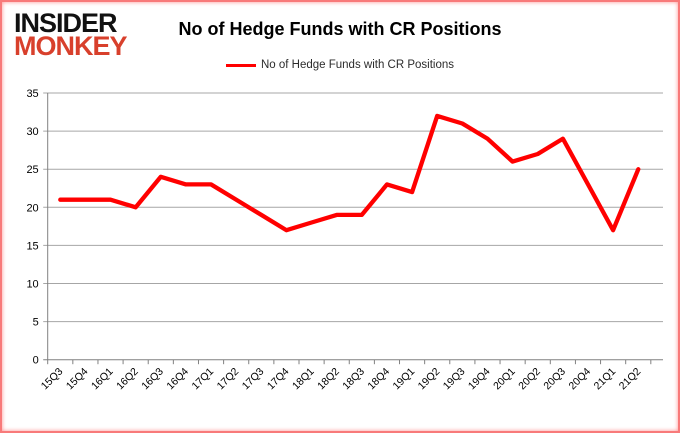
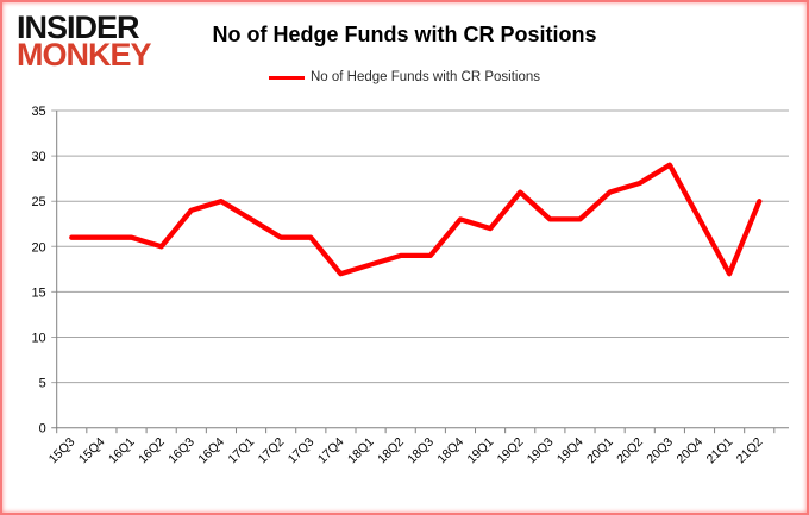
16Q4: 23 -> 25
17Q3: 19 -> 21
19Q2: 32 -> 26
19Q3: 31 -> 23
19Q4: 29 -> 23
